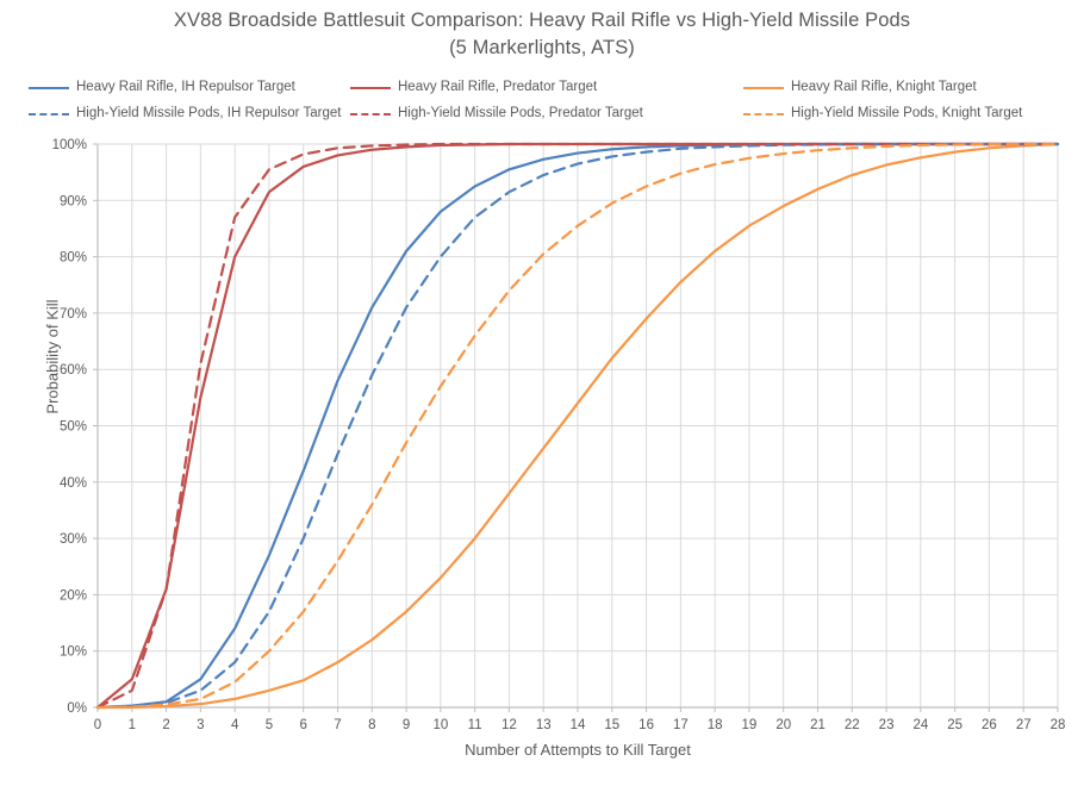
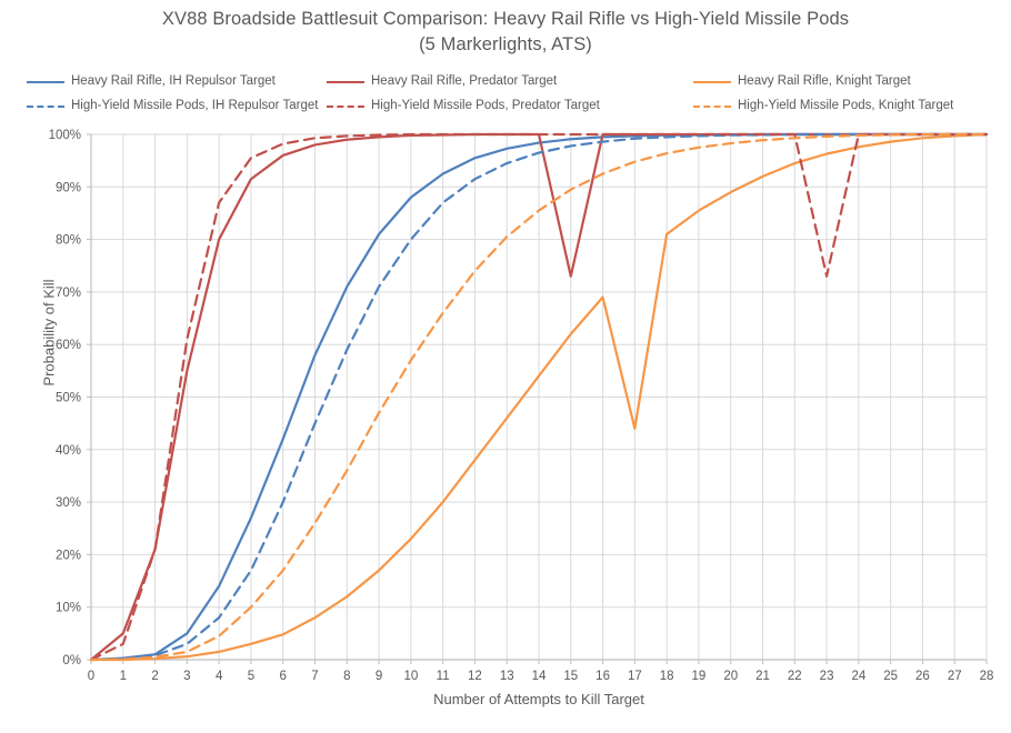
Heavy Rail Rifle, Predator Target/15: 100% -> 73%
Heavy Rail Rifle, Knight Target/17: 76% -> 44%
High-Yield Missile Pods, Predator Target/23: 100% -> 73%
